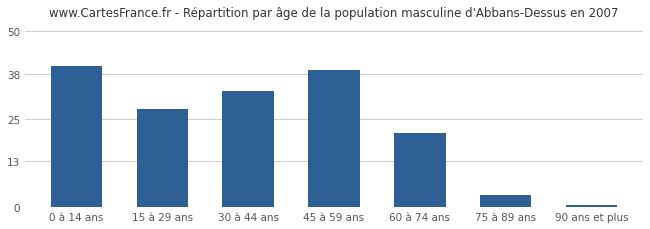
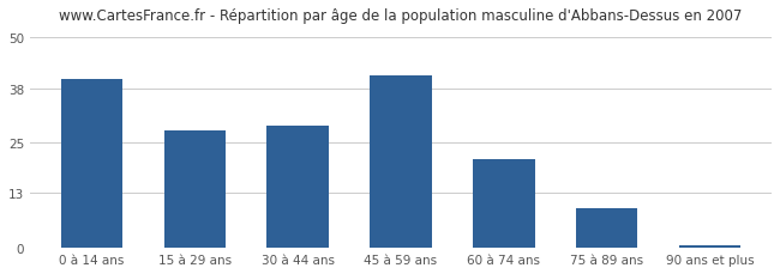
30 à 44 ans: 33.0 -> 29.0
45 à 59 ans: 39.0 -> 41.0
75 à 89 ans: 3.5 -> 9.5
